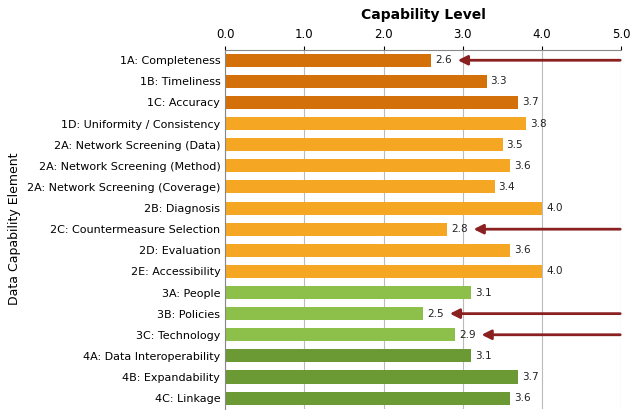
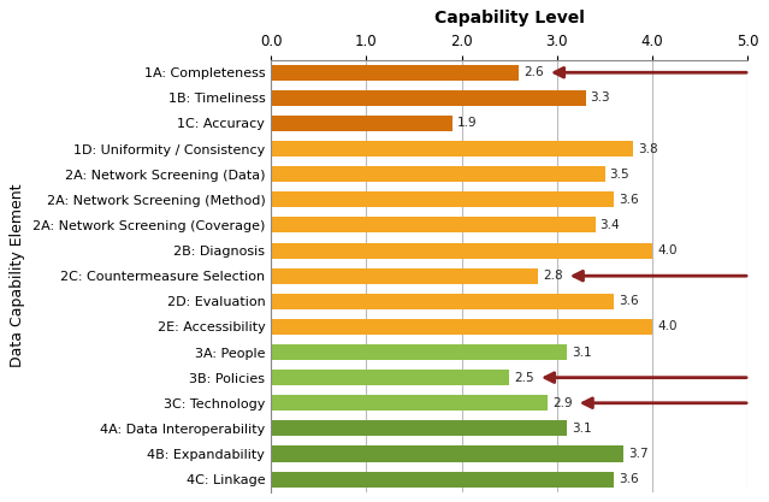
1C: Accuracy: 3.7 -> 1.9
